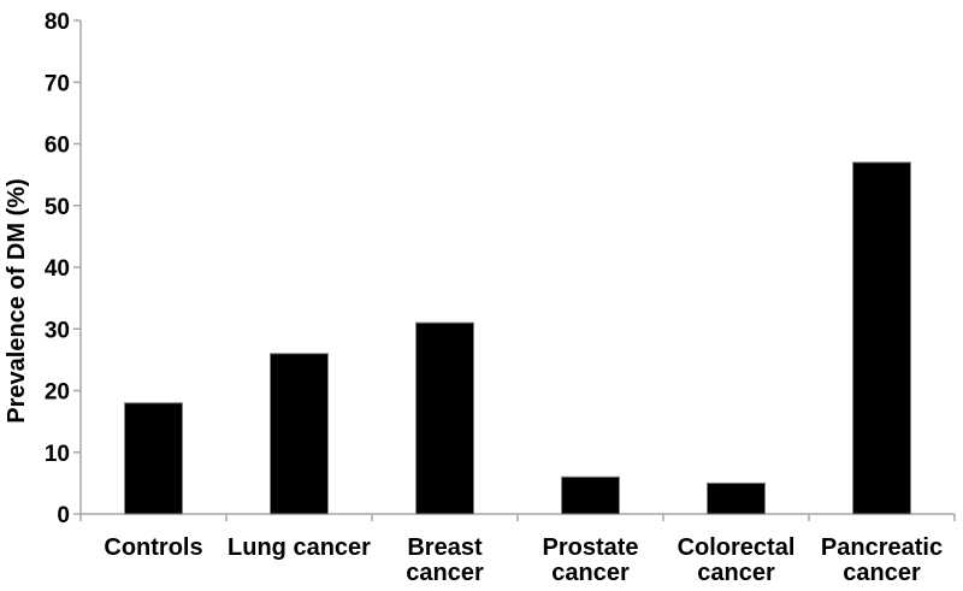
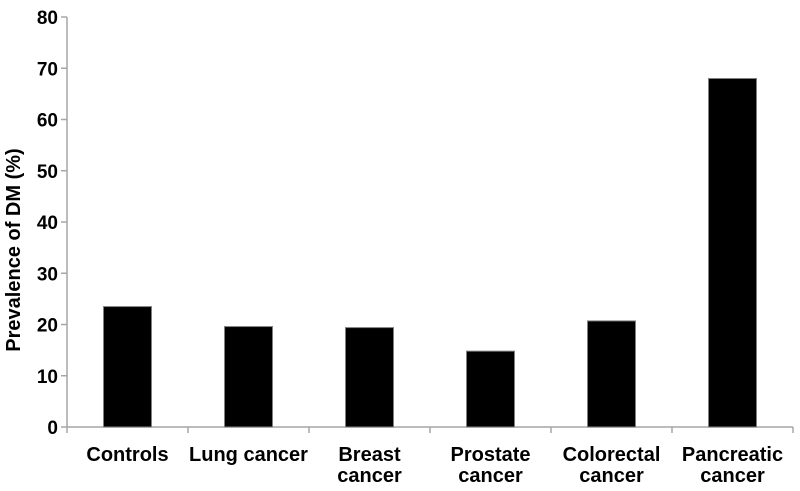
Controls: 18 -> 24
Lung cancer: 26 -> 20
Breast cancer: 31 -> 19
Prostate cancer: 6 -> 15
Colorectal cancer: 5 -> 21
Pancreatic cancer: 57 -> 68
